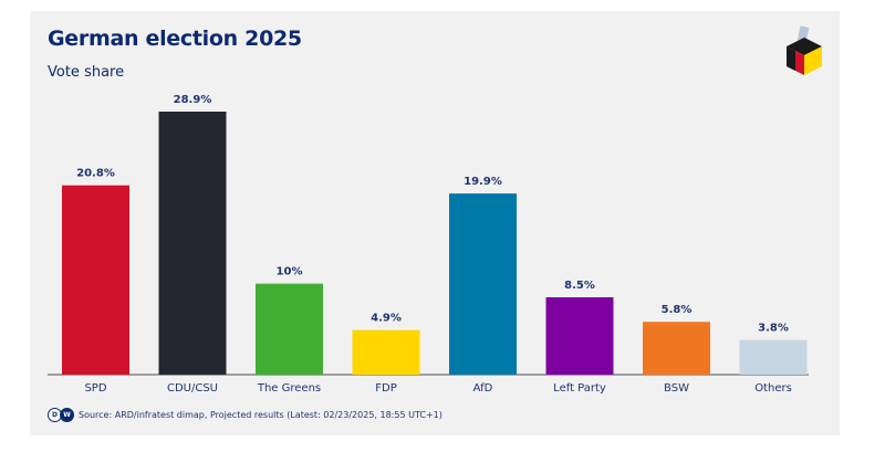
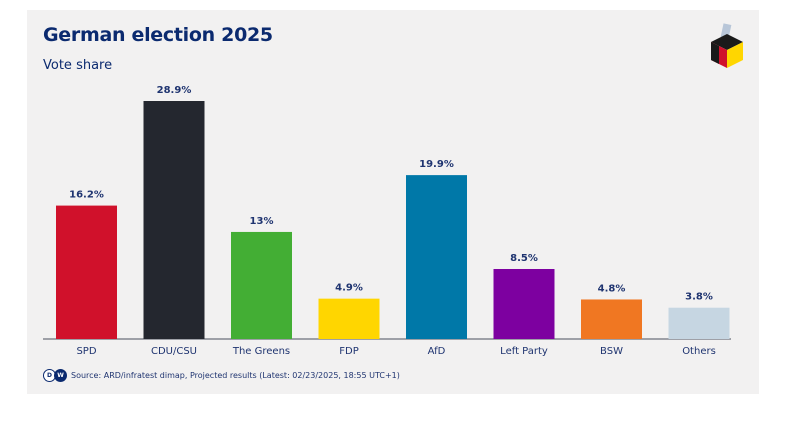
SPD: 20.8% -> 16.2%
The Greens: 10% -> 13%
BSW: 5.8% -> 4.8%
